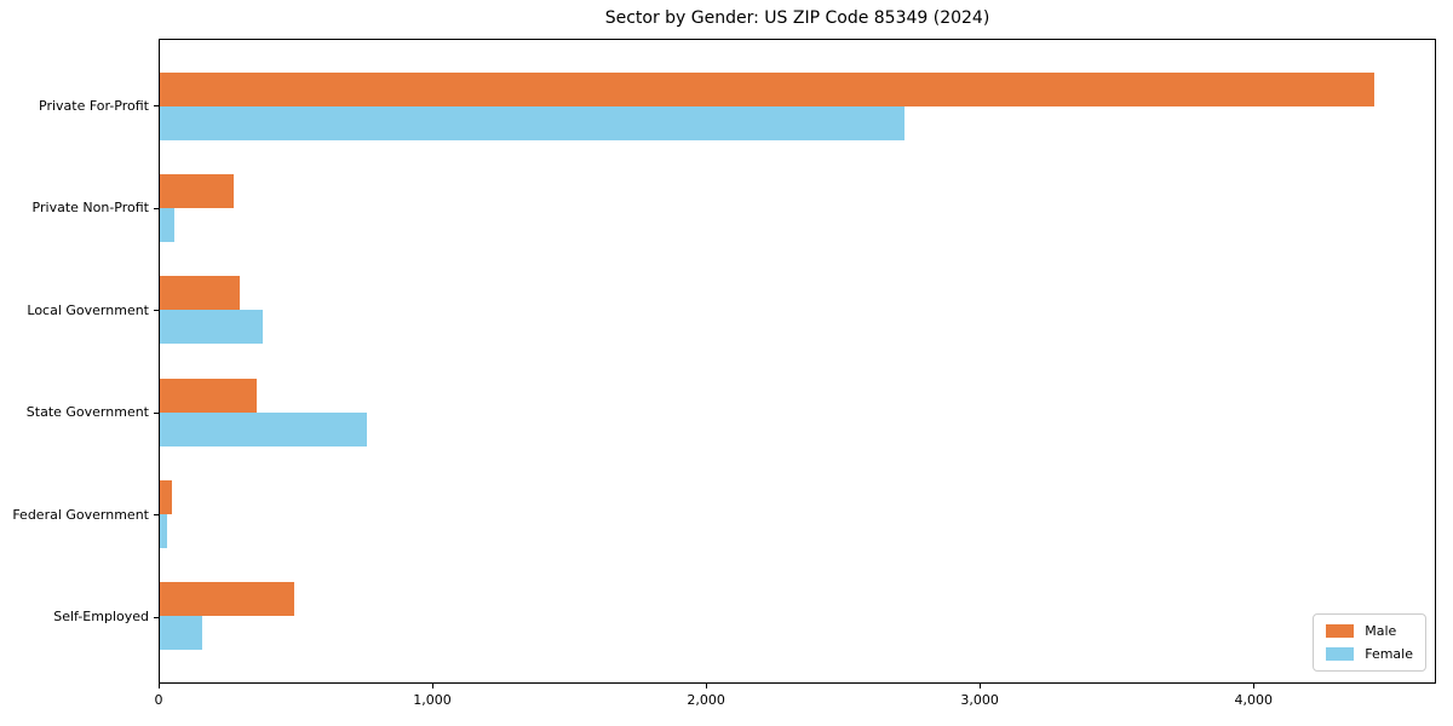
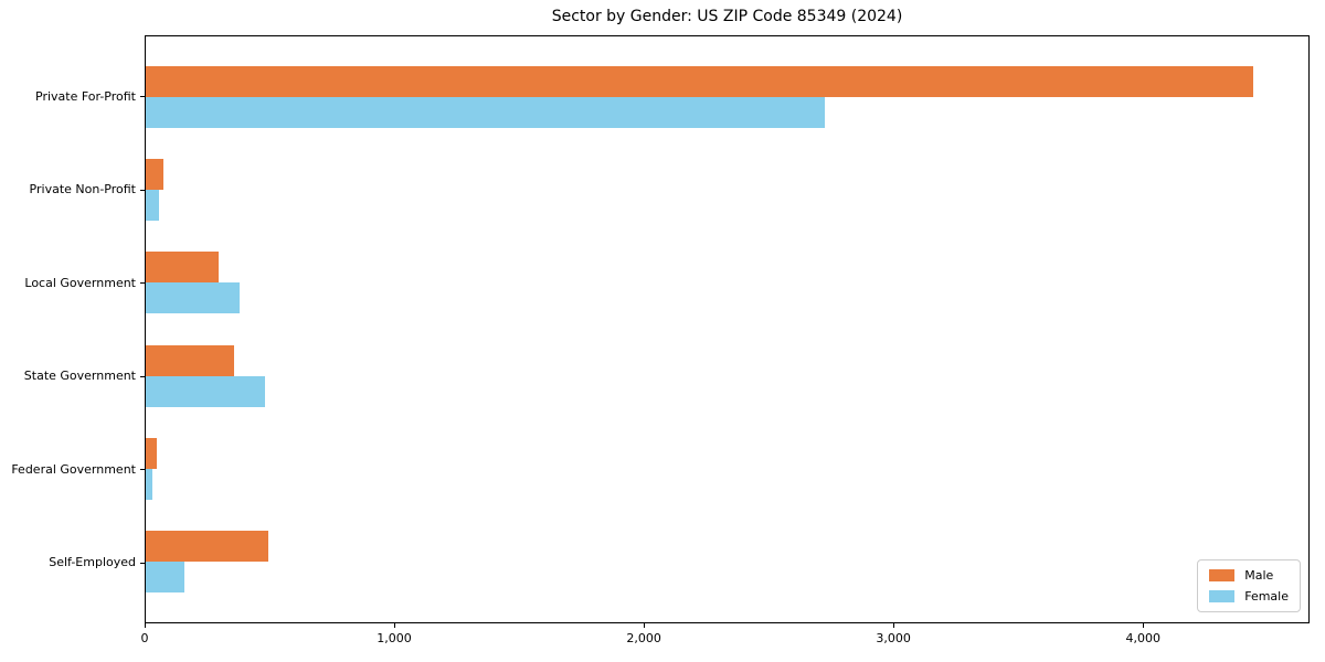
Male/Private Non-Profit: 270 -> 70
Female/State Government: 760 -> 480
